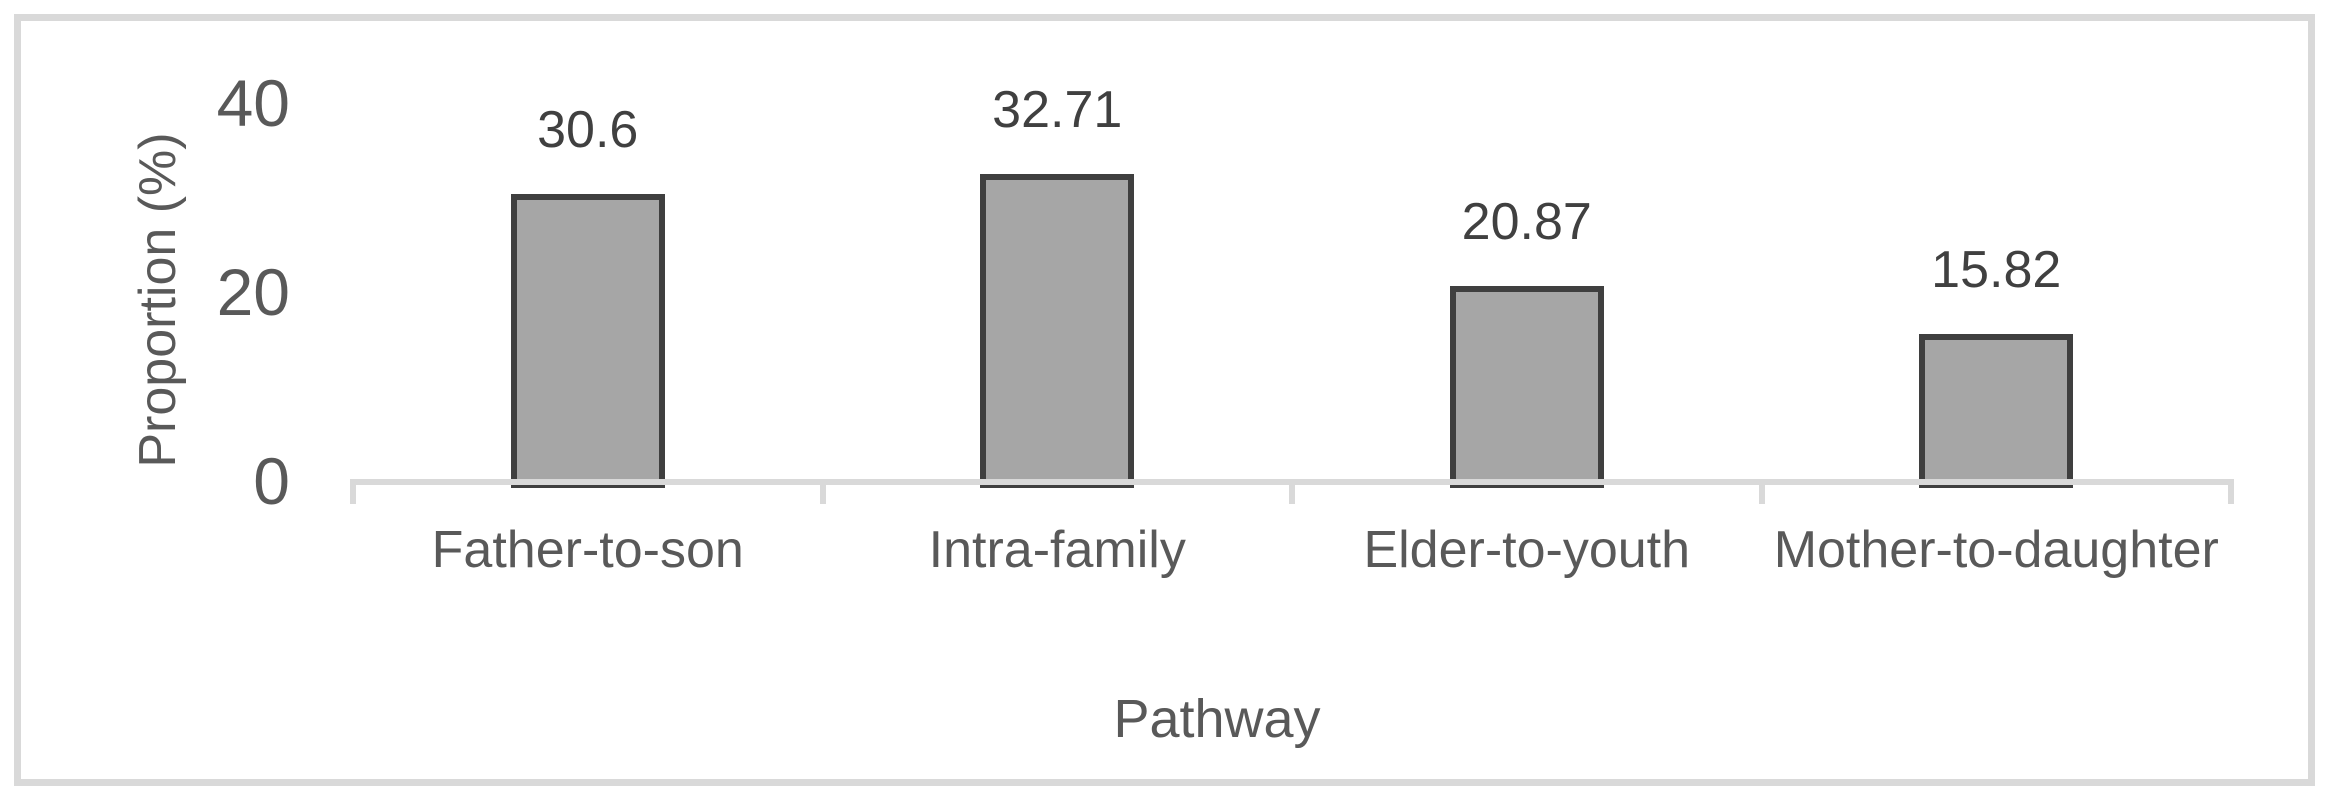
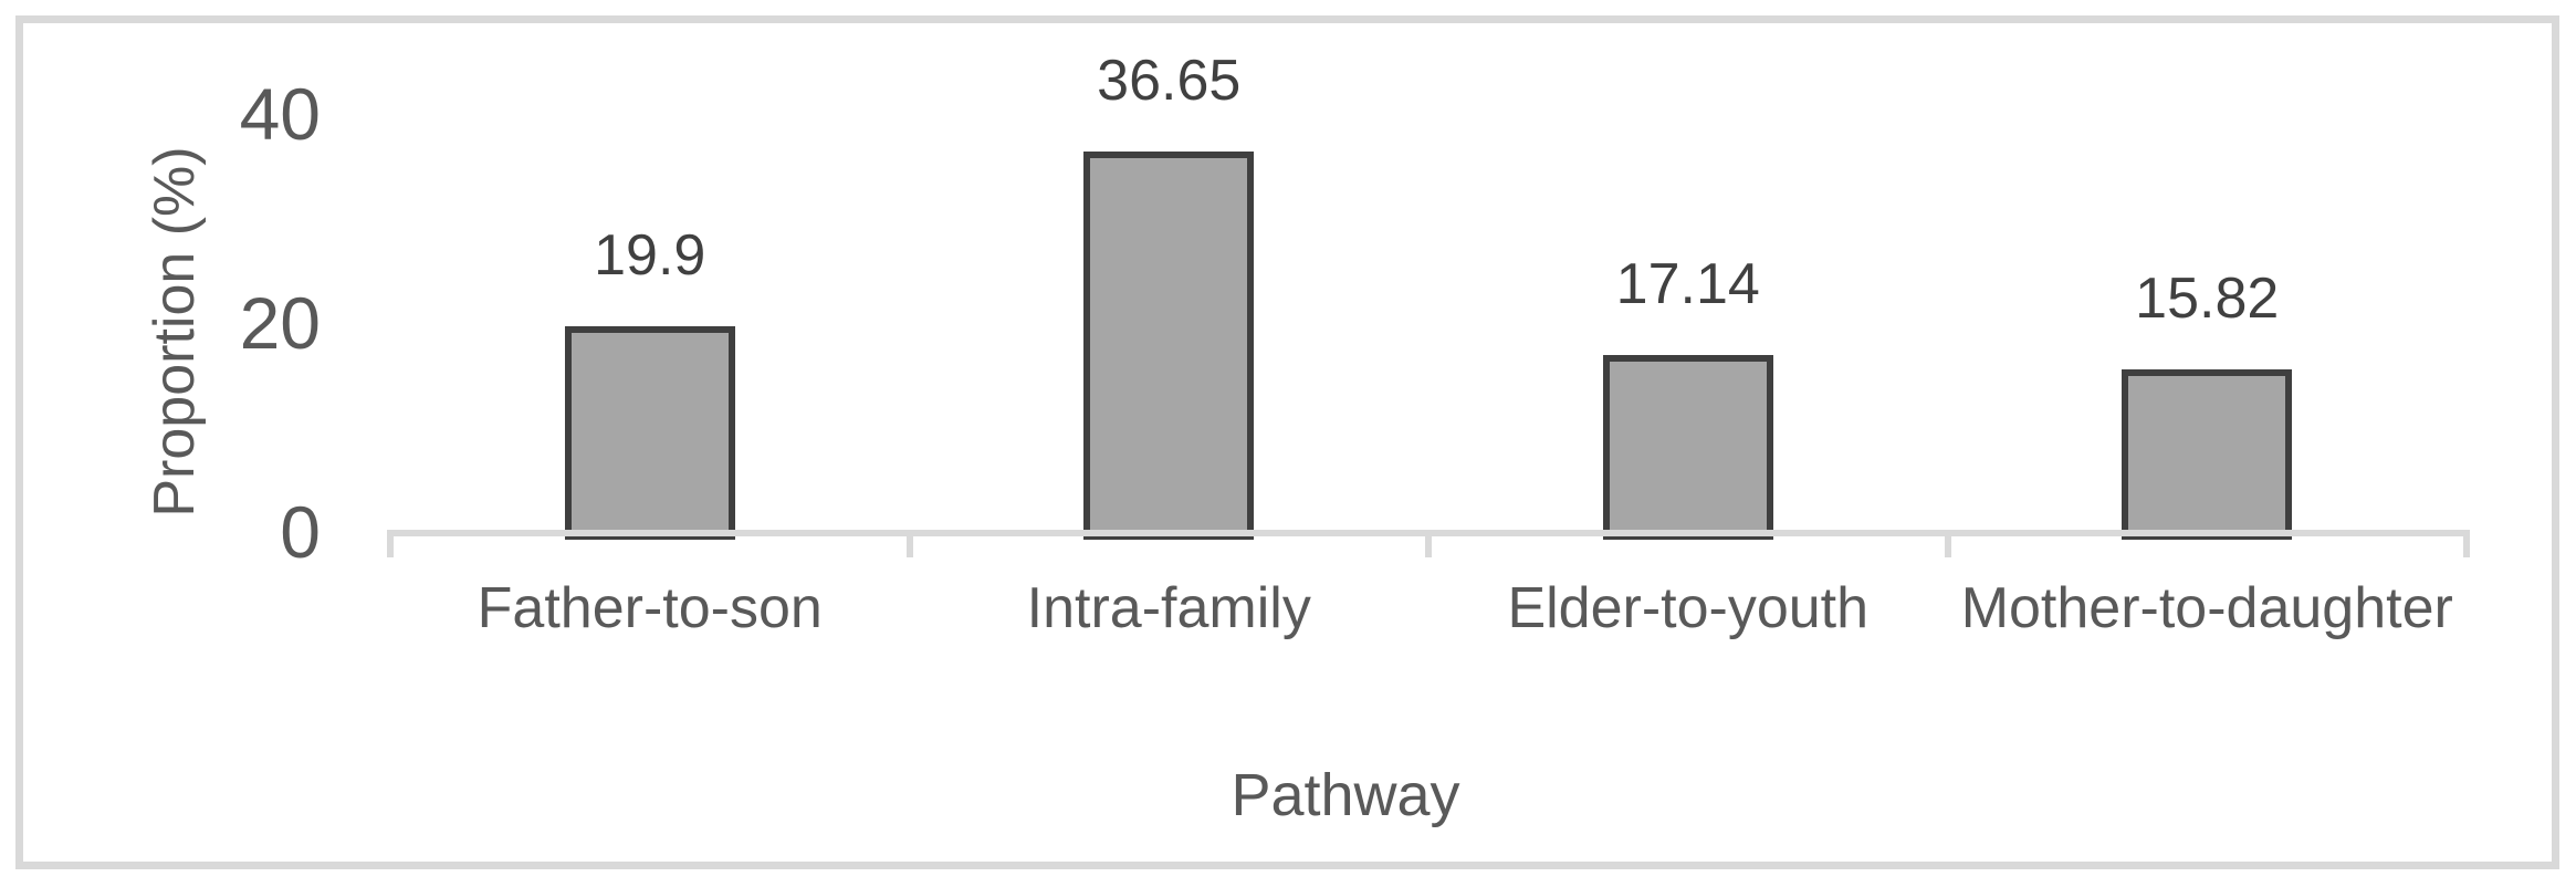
Father-to-son: 30.6 -> 19.9
Intra-family: 32.71 -> 36.65
Elder-to-youth: 20.87 -> 17.14
